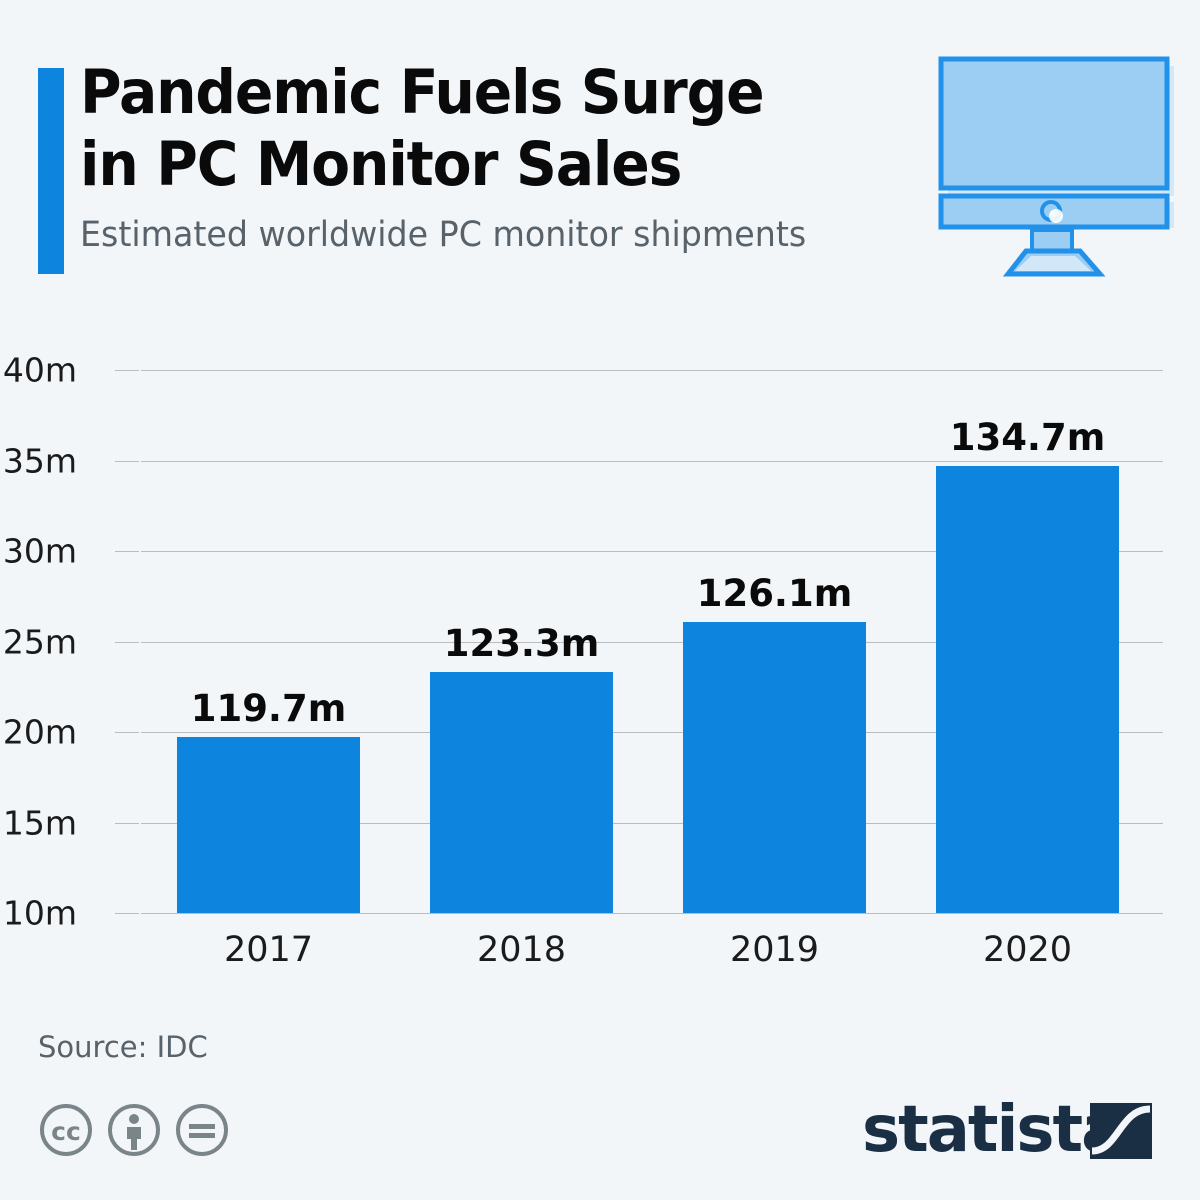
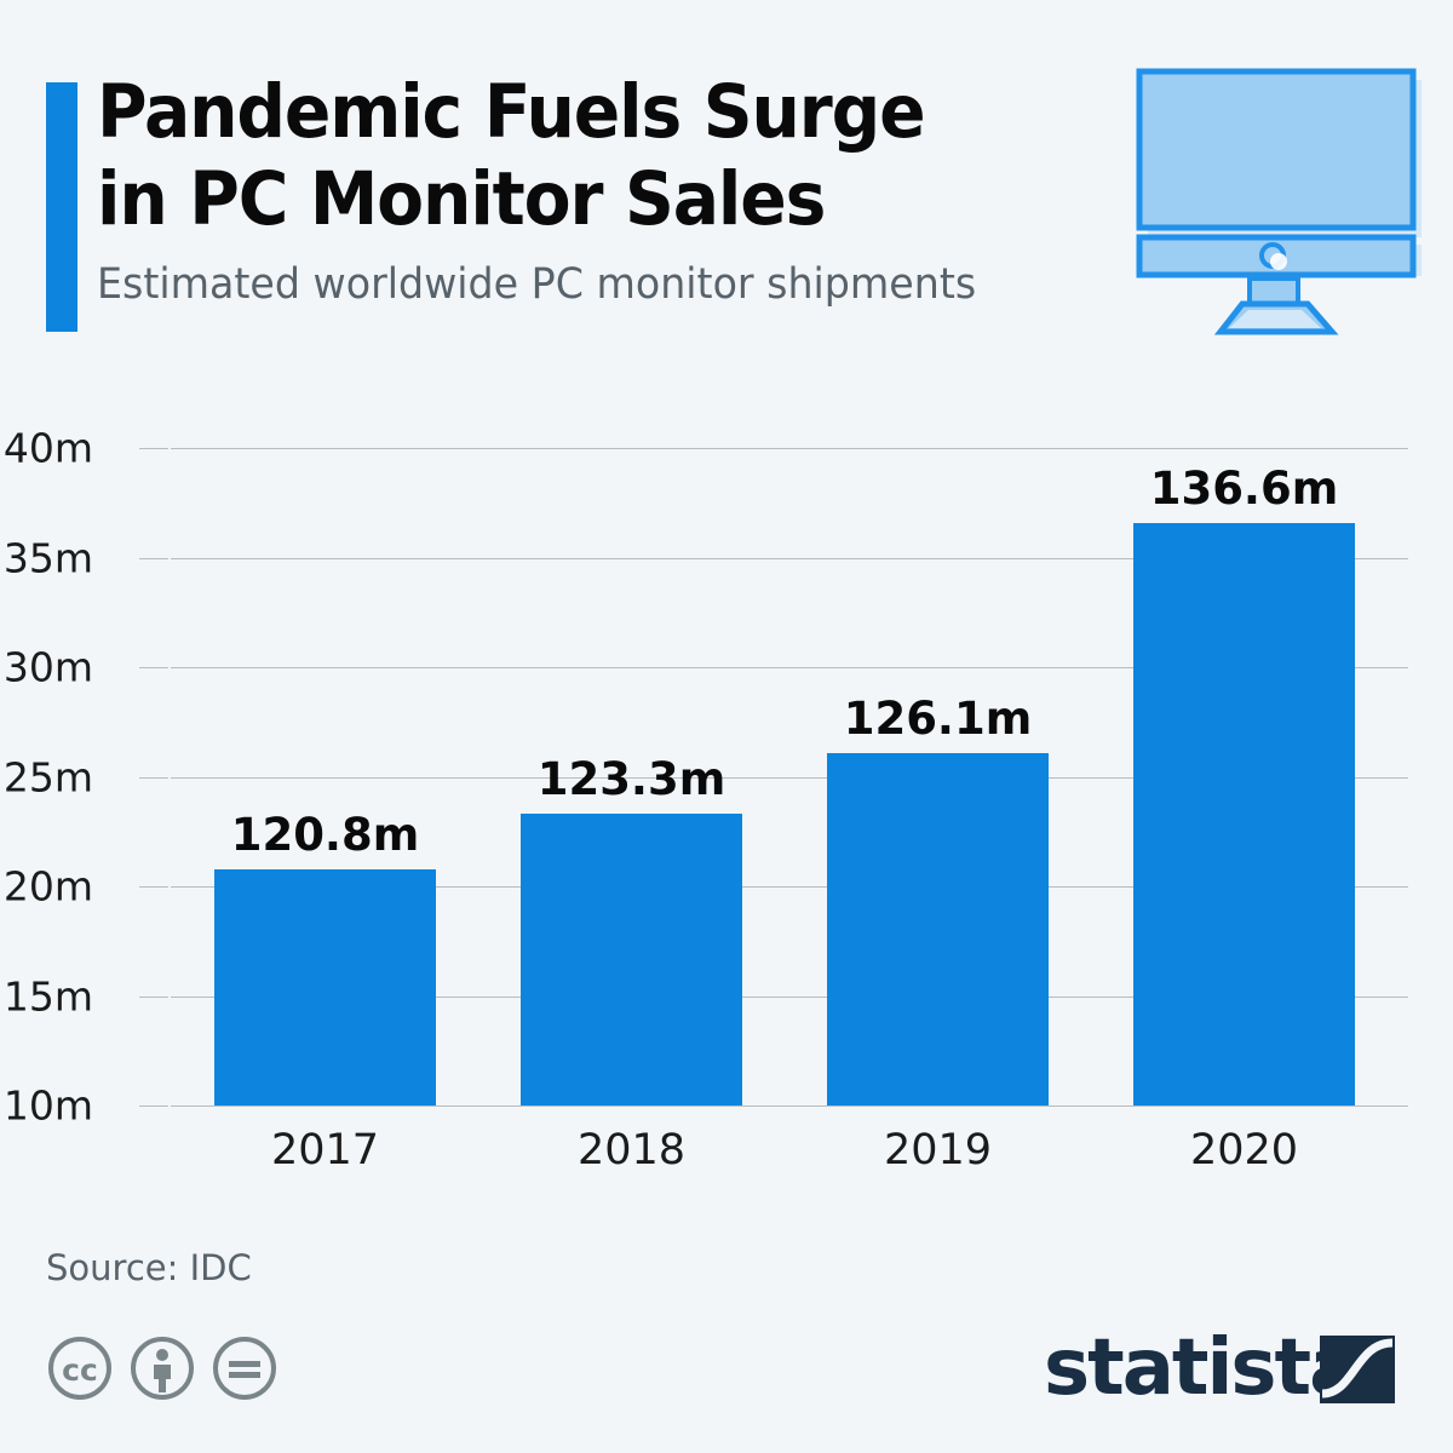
2017: 119.7m -> 120.8m
2020: 134.7m -> 136.6m
